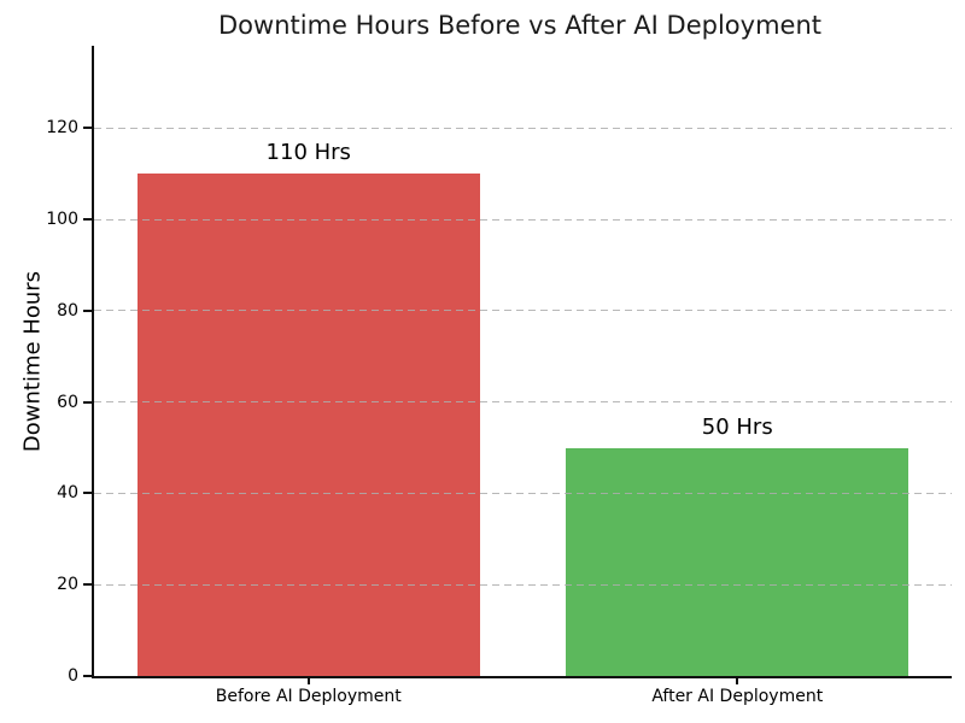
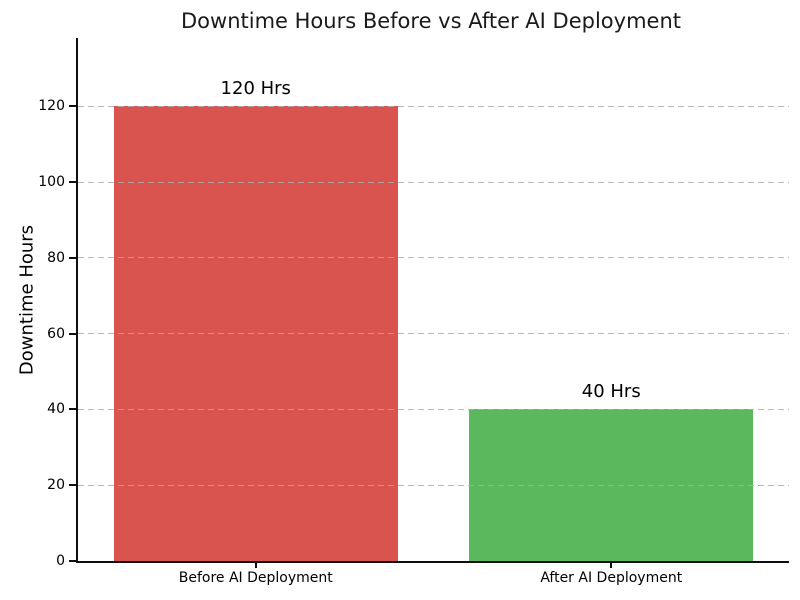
Before AI Deployment: 110 -> 120
After AI Deployment: 50 -> 40
